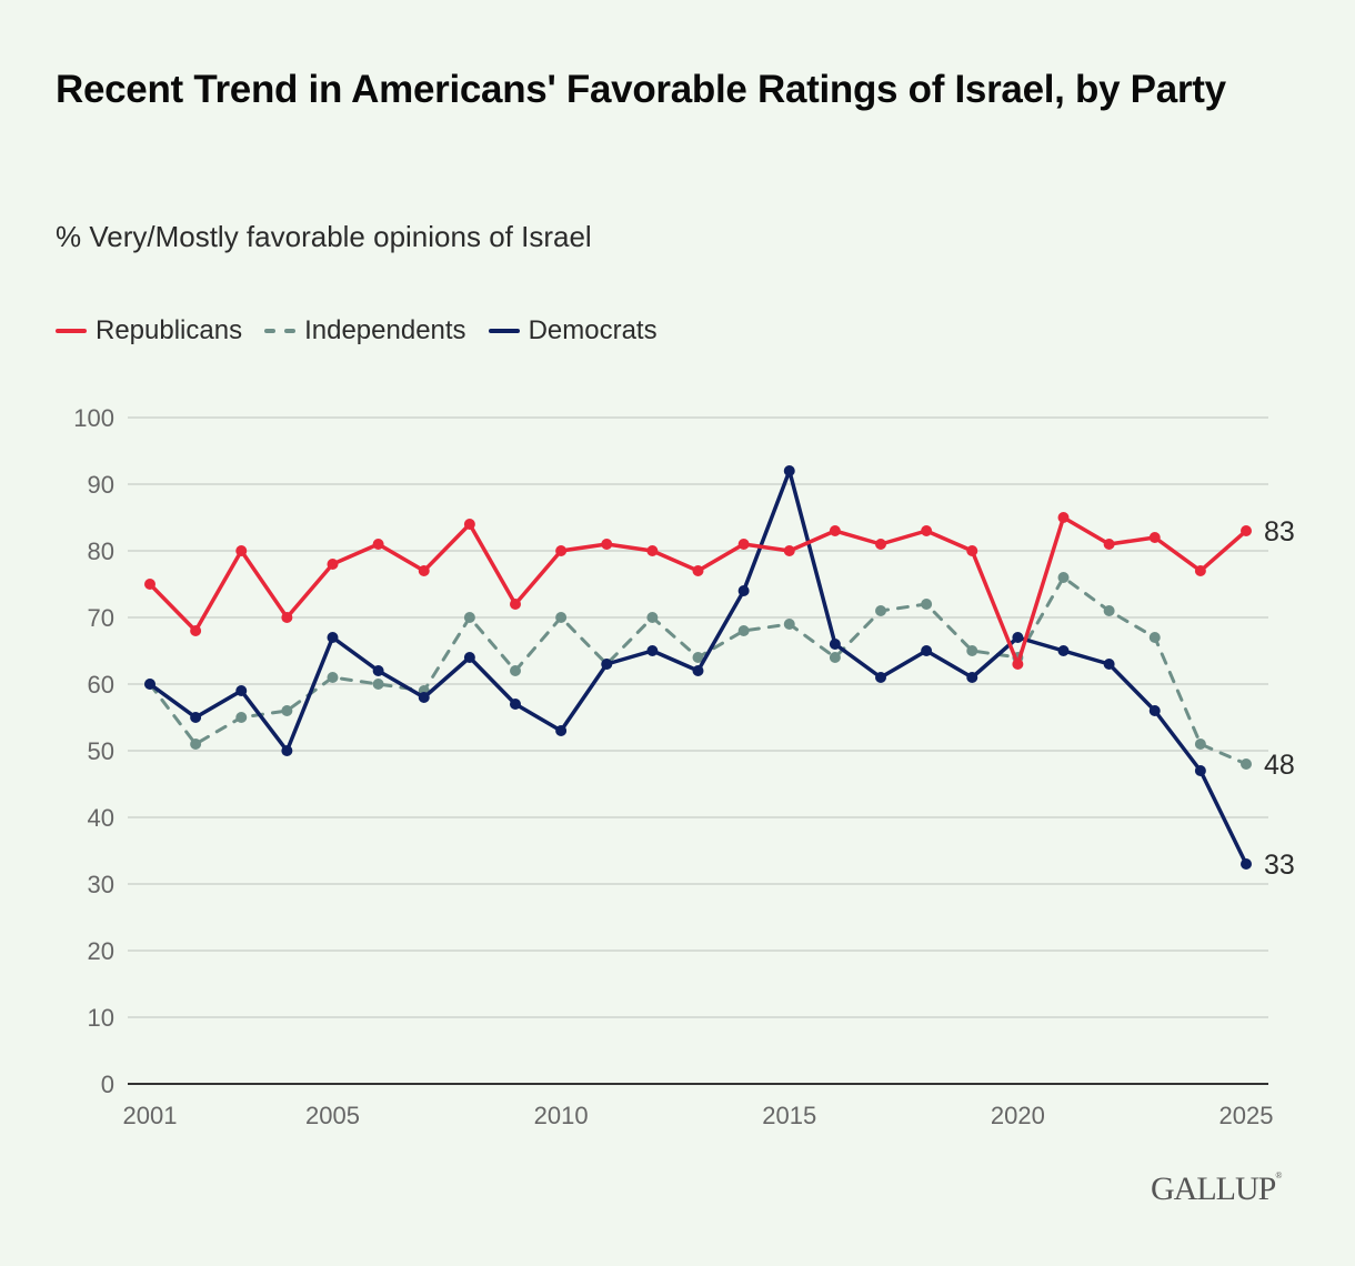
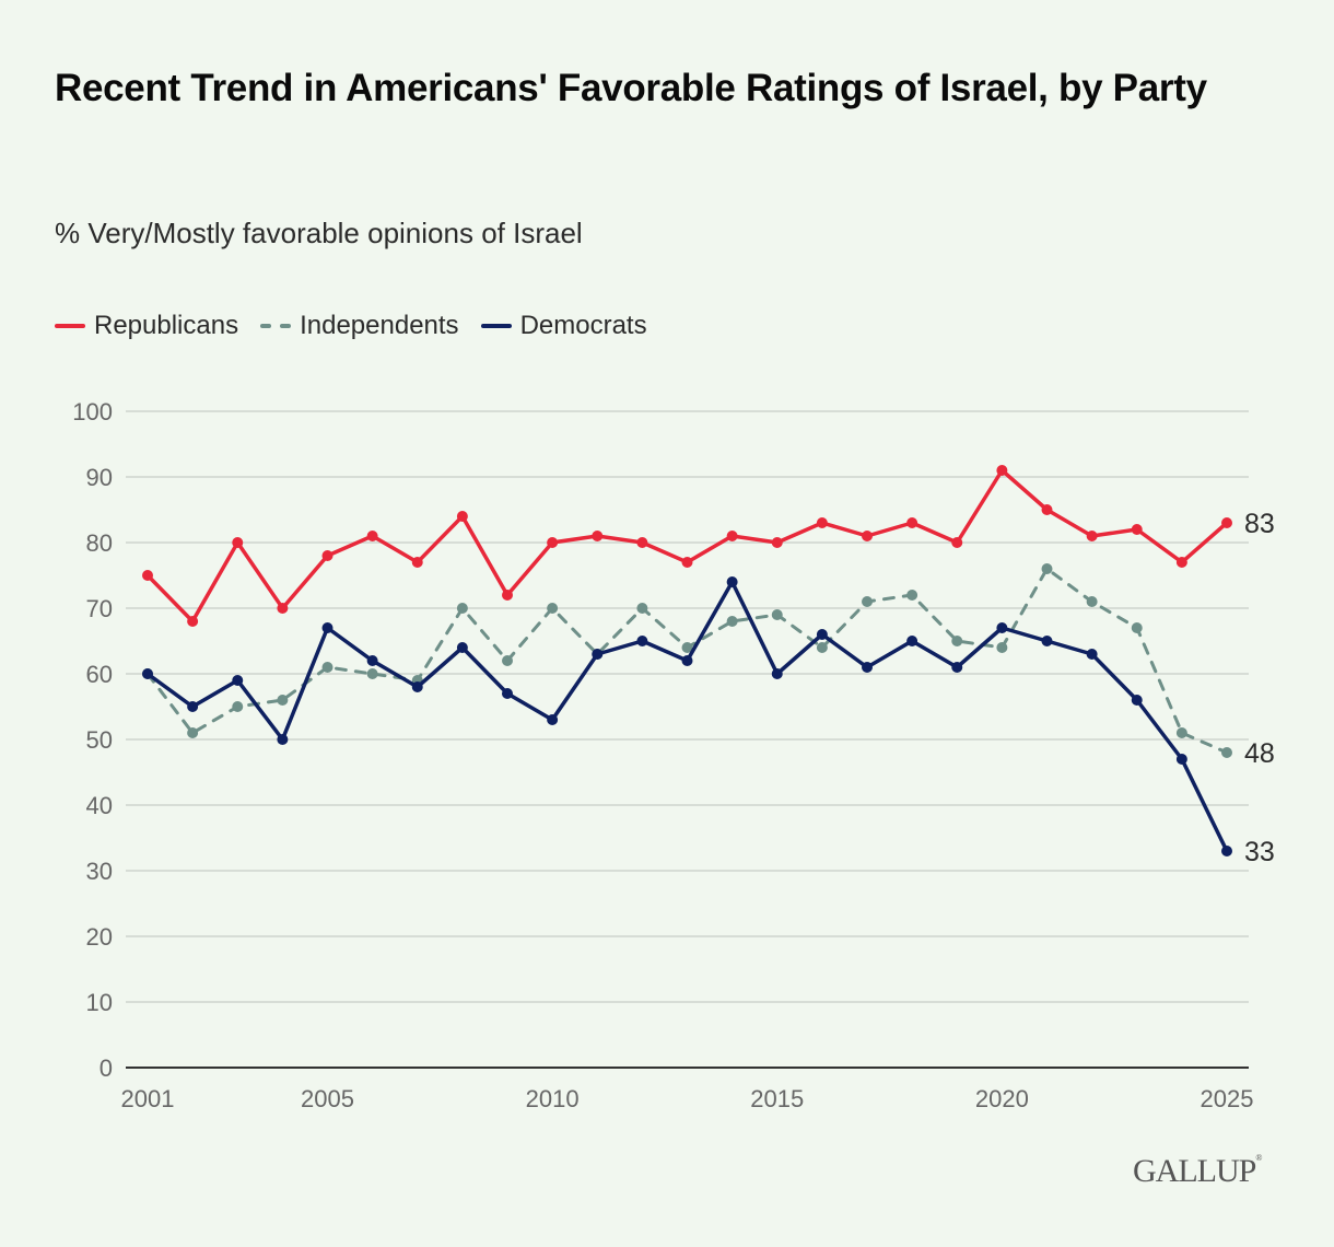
Democrats/2015: 92 -> 60
Republicans/2020: 63 -> 91
